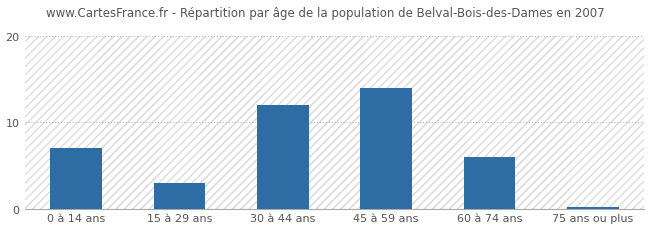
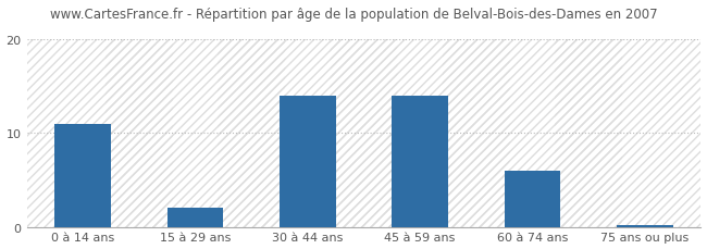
0 à 14 ans: 7.0 -> 11.0
15 à 29 ans: 3.0 -> 2.0
30 à 44 ans: 12.0 -> 14.0
